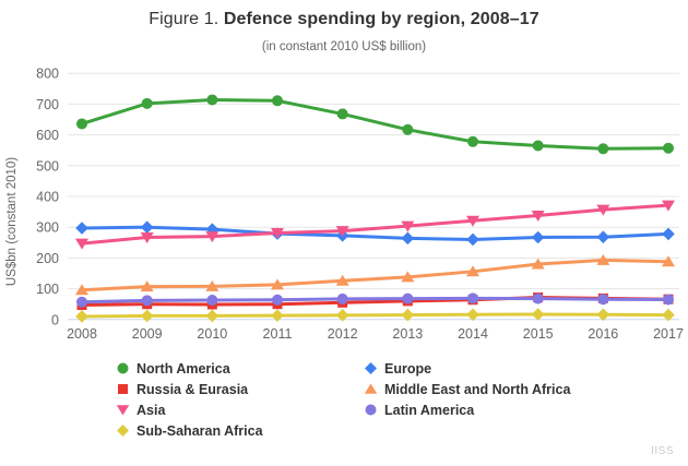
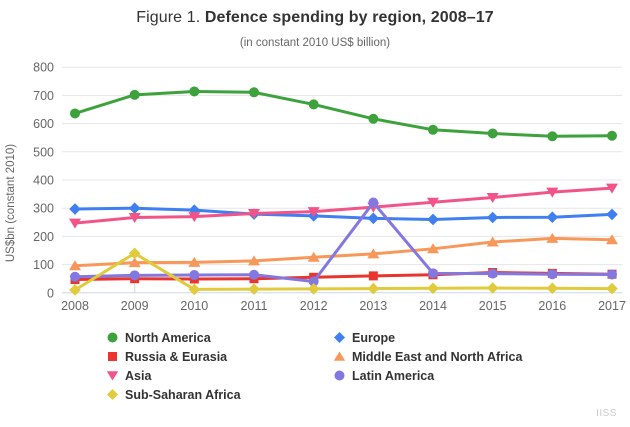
Sub-Saharan Africa/2009: 10 -> 140
Latin America/2012: 70 -> 40
Latin America/2013: 70 -> 320
